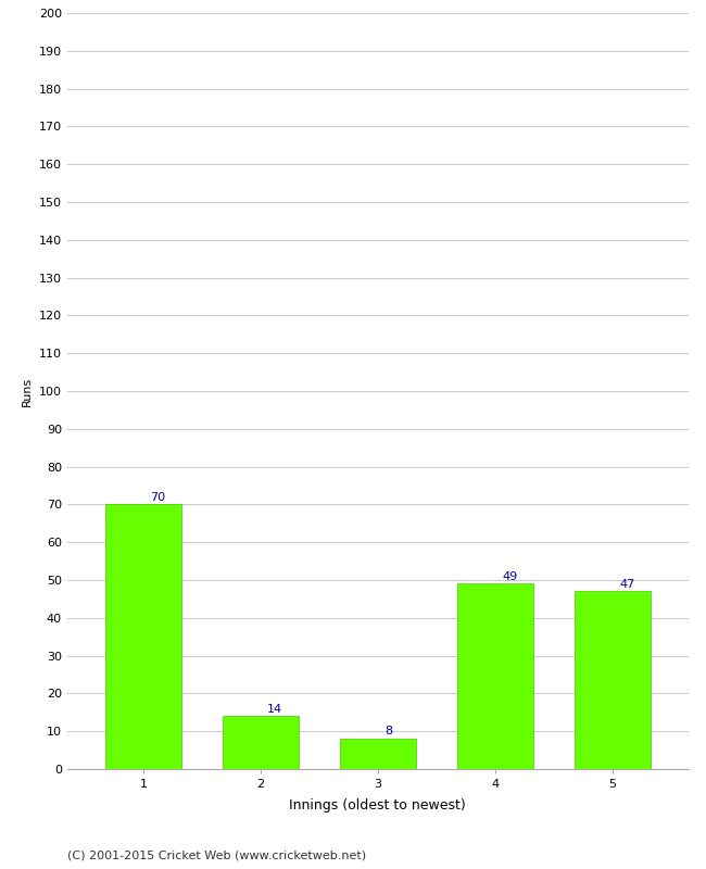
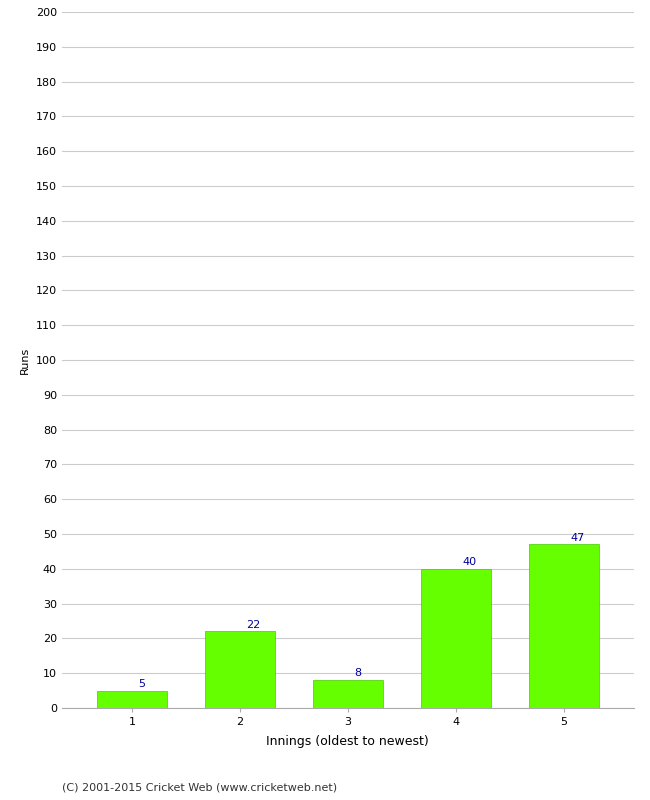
1: 70 -> 5
2: 14 -> 22
4: 49 -> 40
